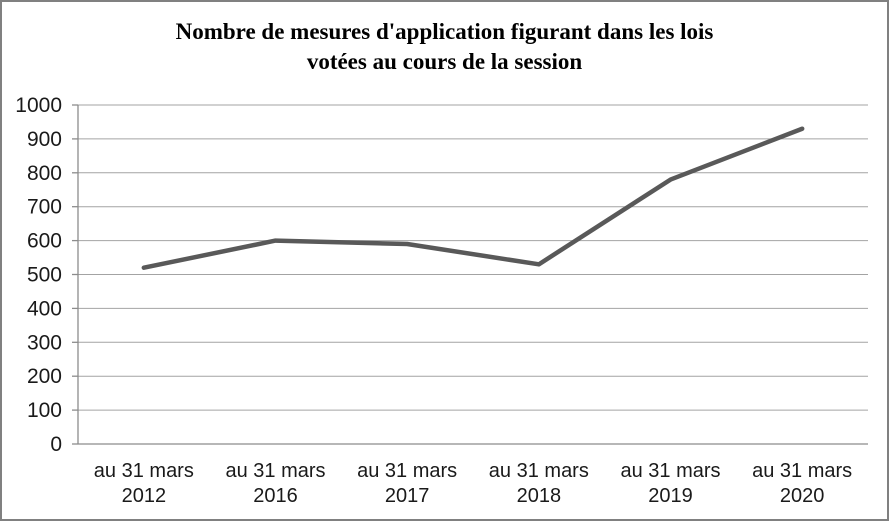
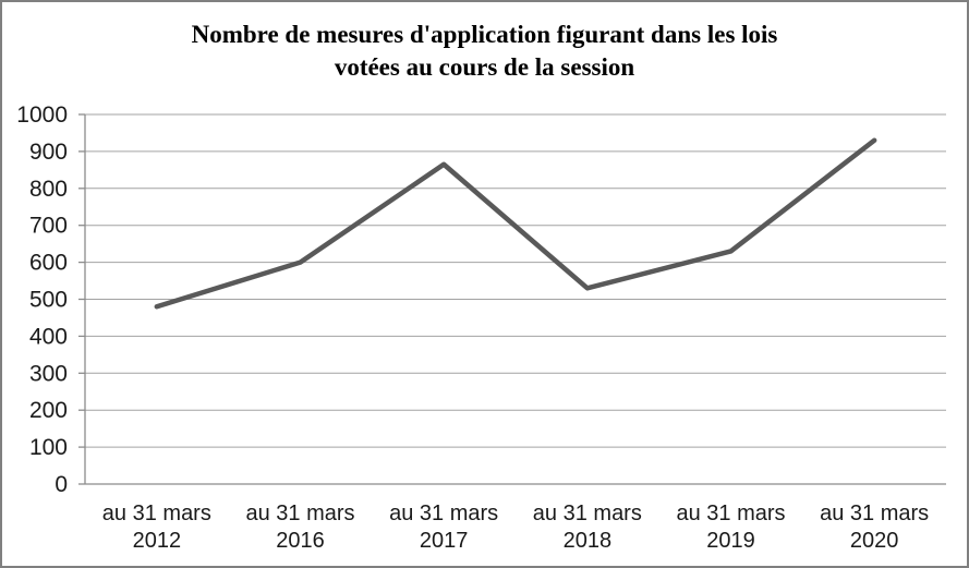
au 31 mars 2012: 520 -> 480
au 31 mars 2017: 590 -> 860
au 31 mars 2019: 780 -> 630
